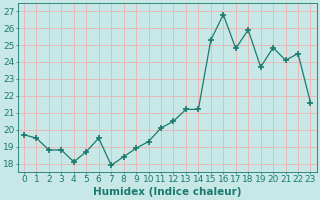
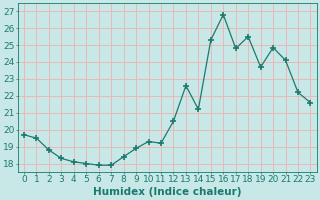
3: 18.8 -> 18.3
5: 18.7 -> 18.0
6: 19.5 -> 17.9
11: 20.1 -> 19.2
13: 21.2 -> 22.6
18: 25.9 -> 25.5
22: 24.5 -> 22.2
